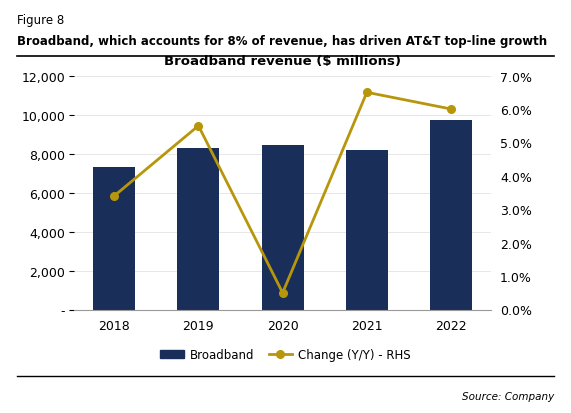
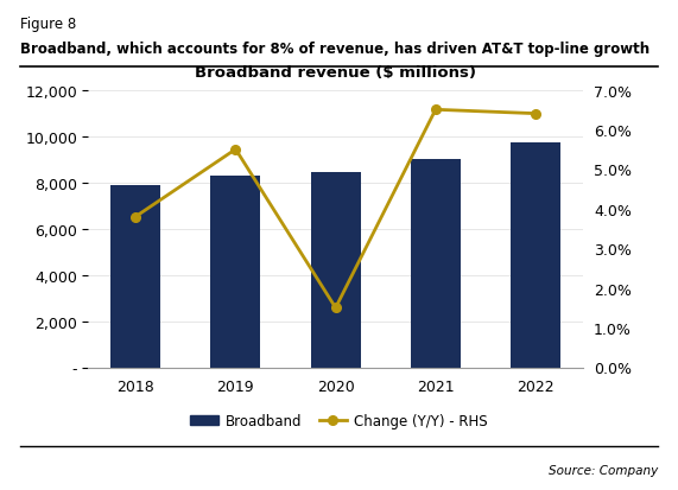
Broadband/2018: 7,300 -> 7,900
Change (Y/Y) - RHS/2018: 3.4% -> 3.8%
Change (Y/Y) - RHS/2020: 0.5% -> 1.5%
Broadband/2021: 8,200 -> 9,000
Change (Y/Y) - RHS/2022: 6.0% -> 6.4%
